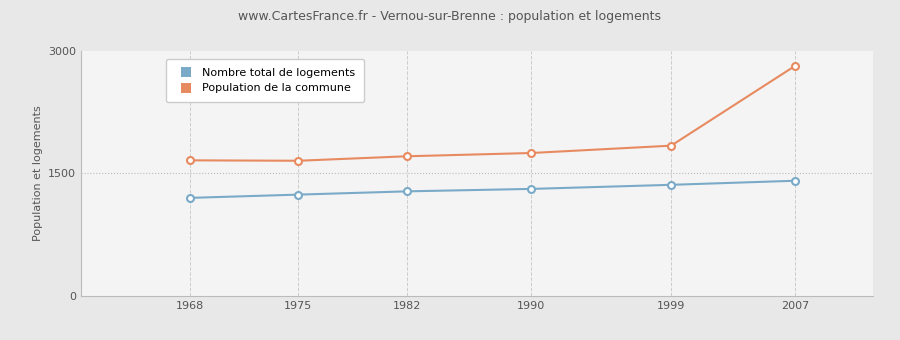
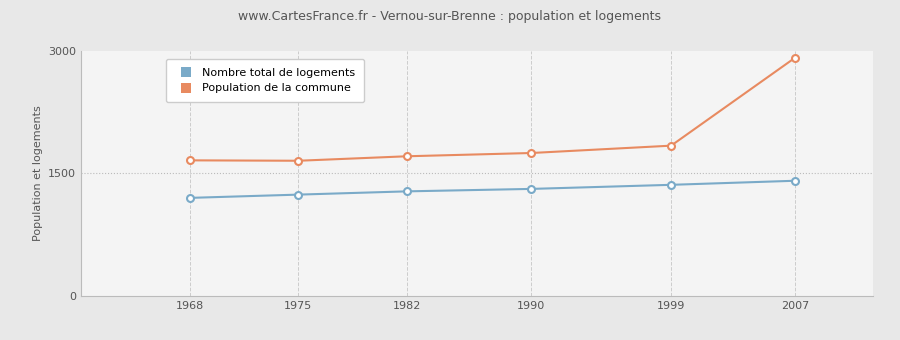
Population de la commune/2007: 2820 -> 2920
